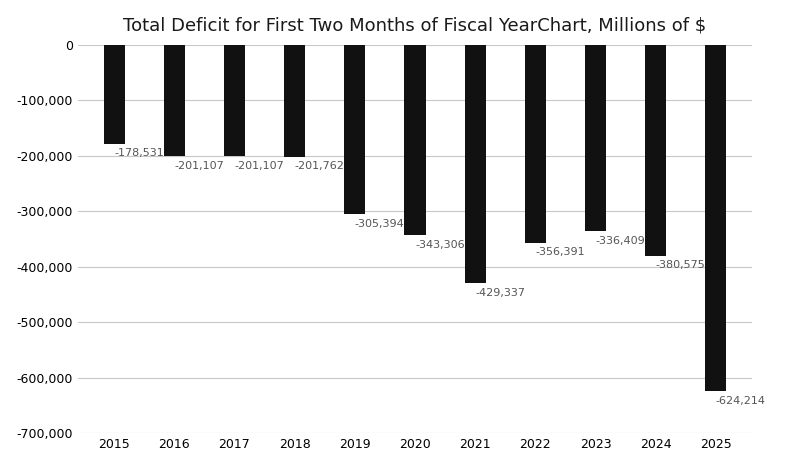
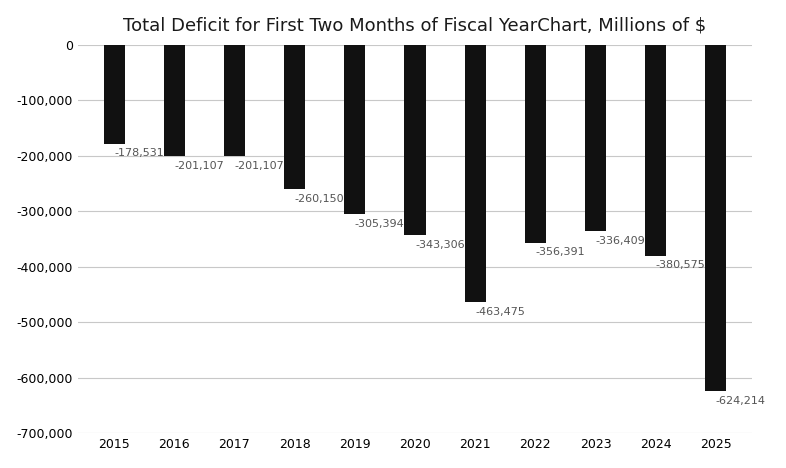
2018: -201,762 -> -260,150
2021: -429,337 -> -463,475
